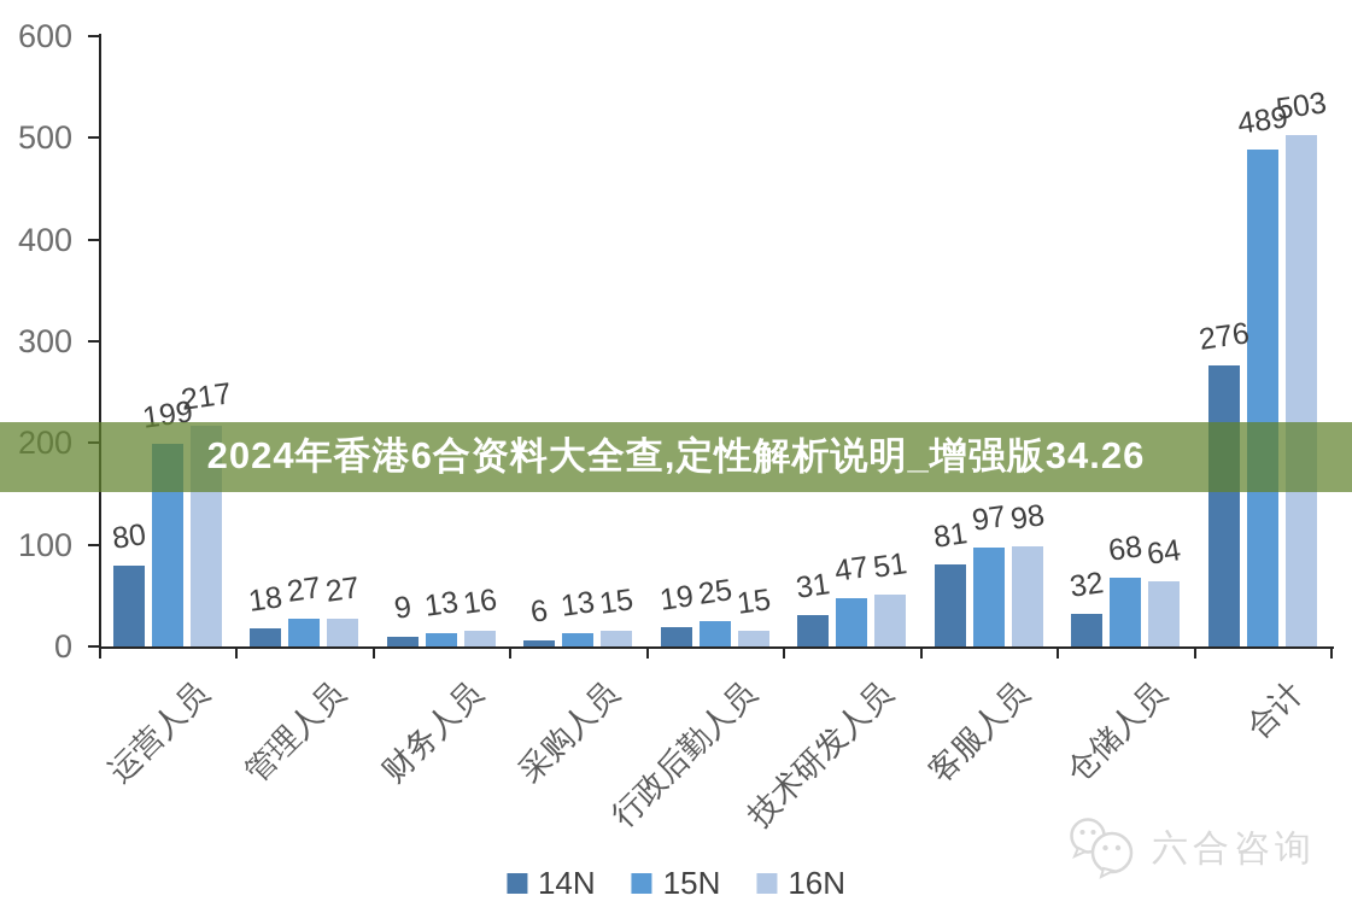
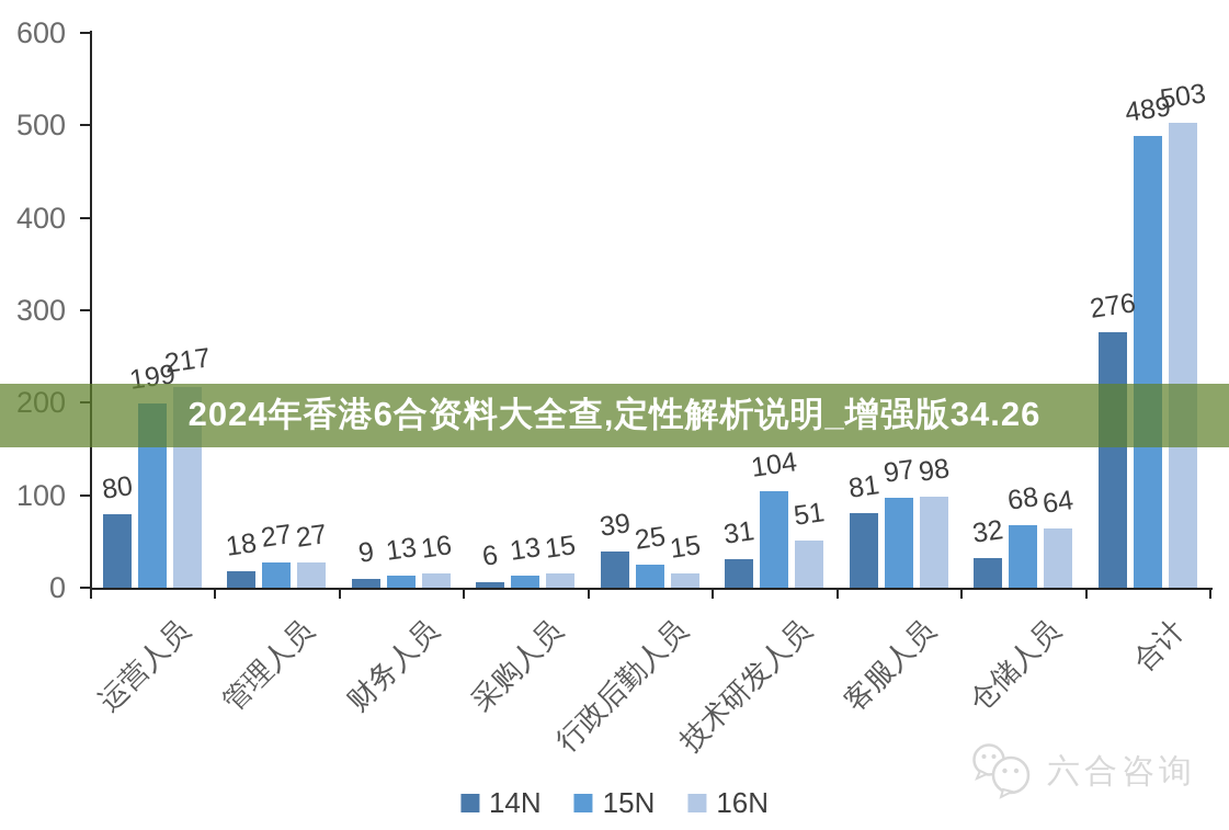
14N/行政后勤人员: 19 -> 39
15N/技术研发人员: 47 -> 104
